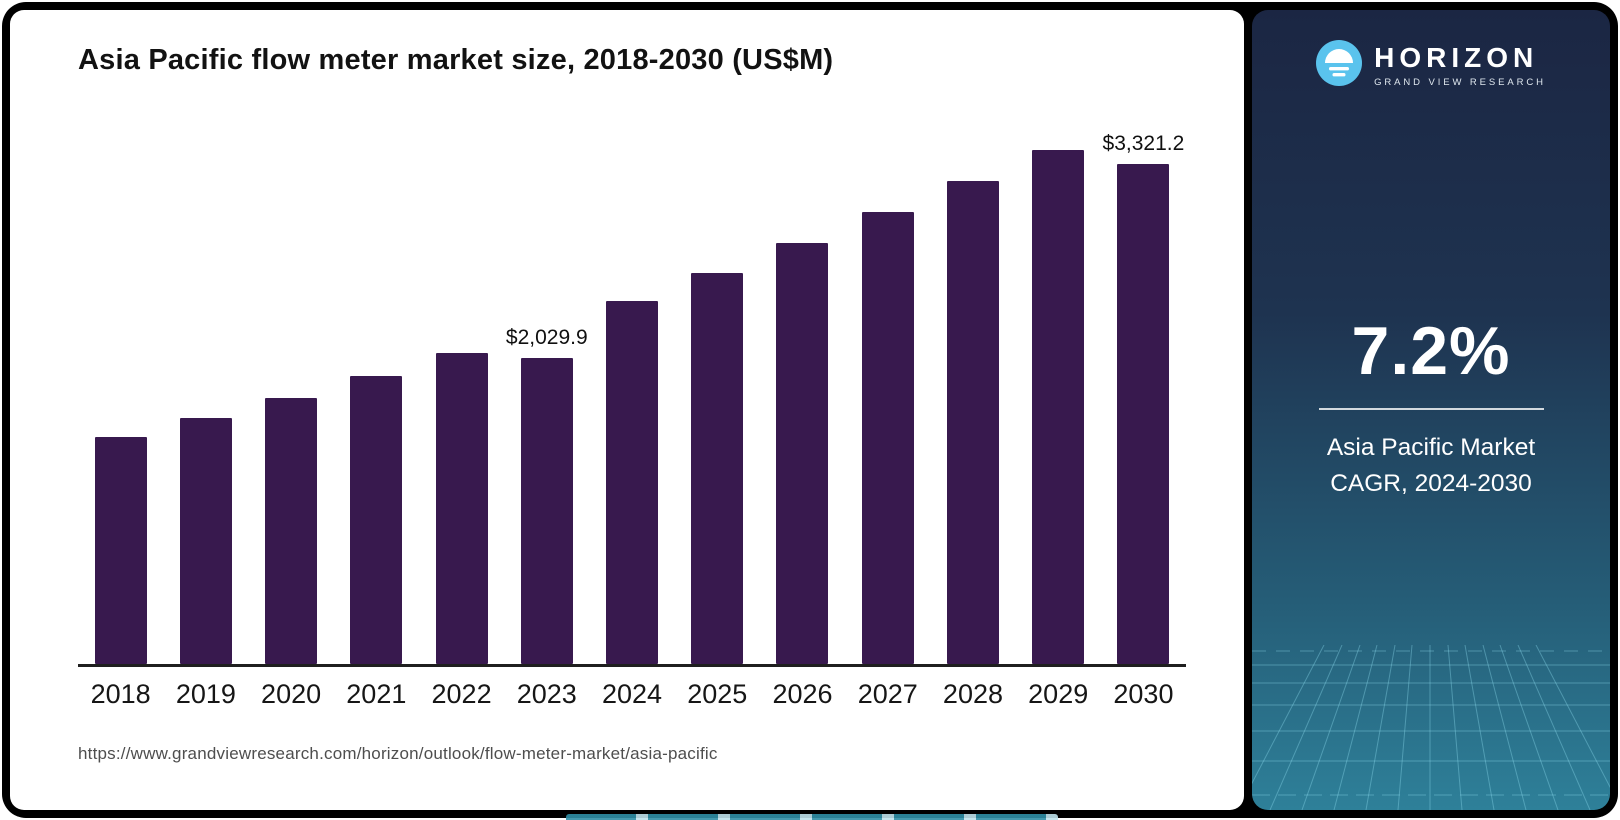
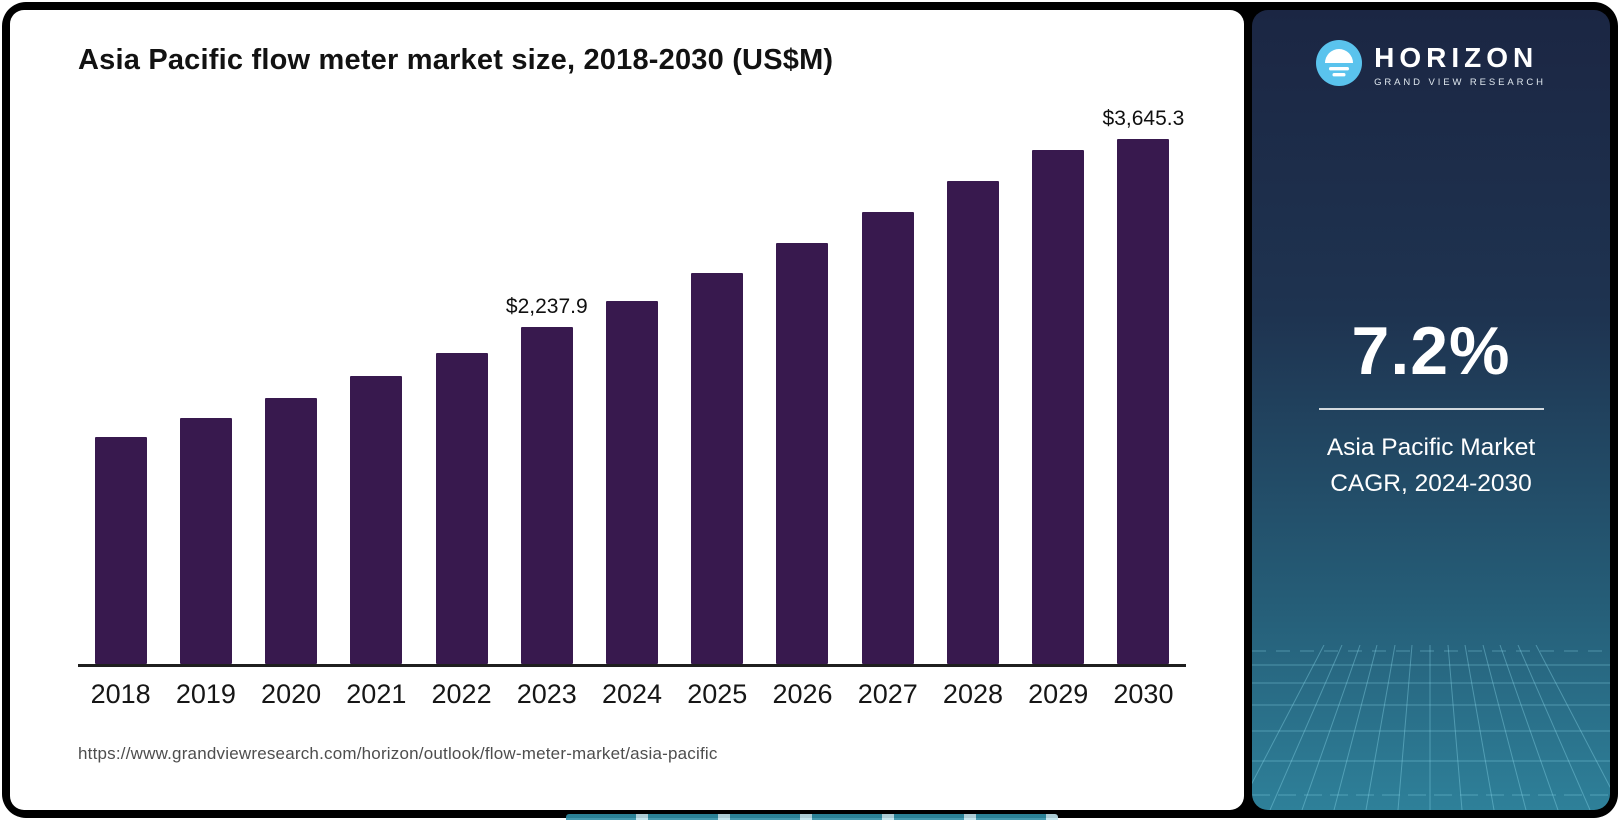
2023: $2,029.9 -> $2,237.9
2030: $3,321.2 -> $3,645.3
